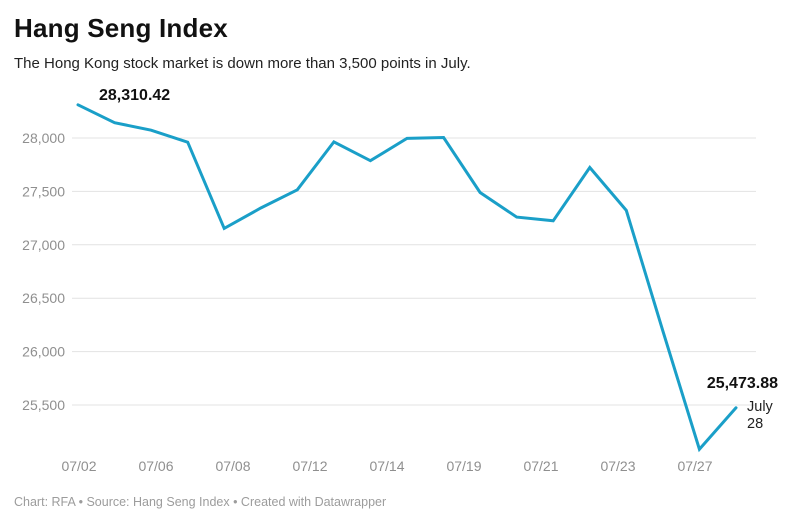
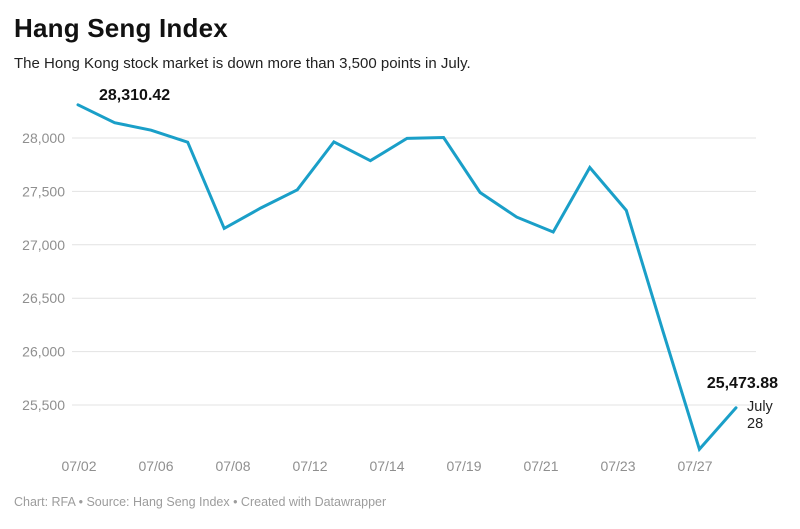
07/21: 27220 -> 27120
